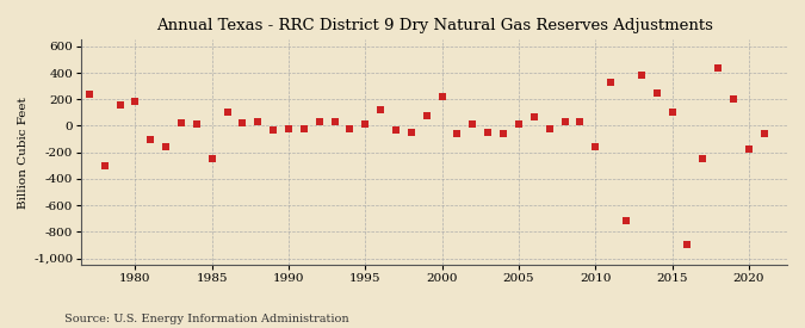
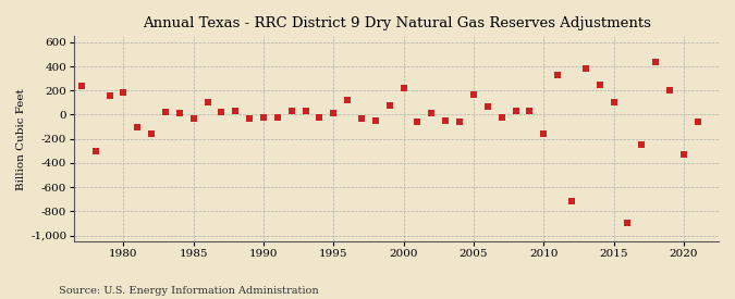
1985: -250 -> -30
2005: 10 -> 160
2020: -180 -> -330
